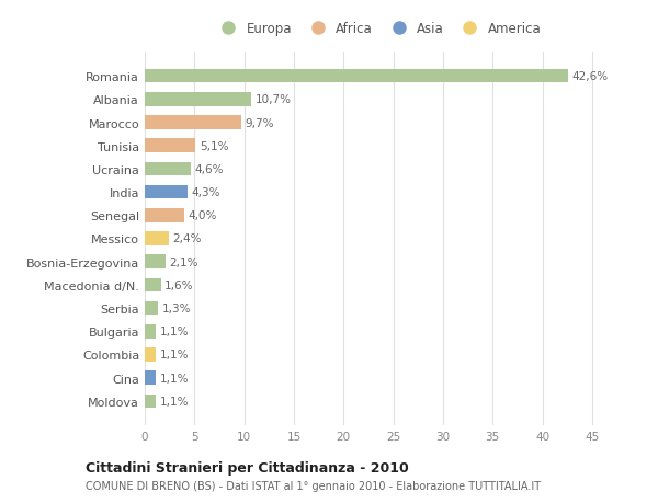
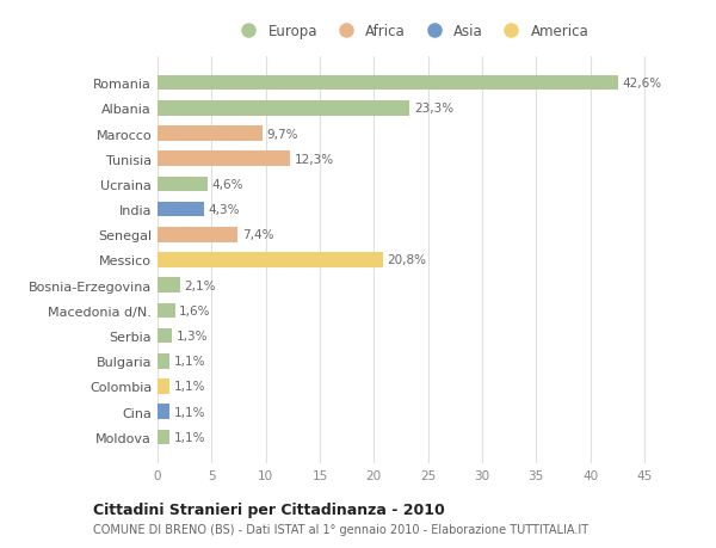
Albania: 10,7% -> 23,3%
Tunisia: 5,1% -> 12,3%
Senegal: 4,0% -> 7,4%
Messico: 2,4% -> 20,8%
